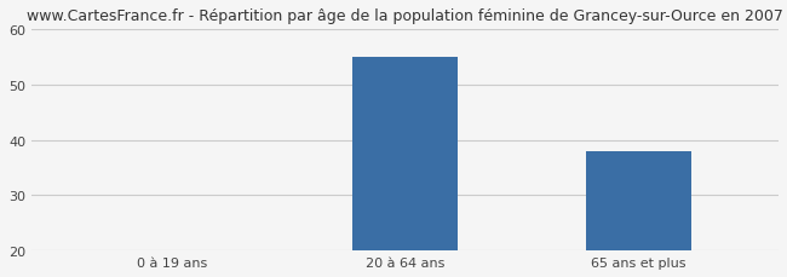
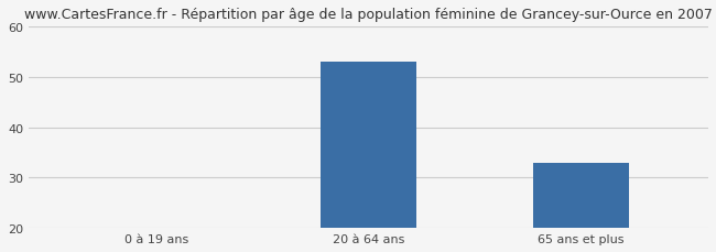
20 à 64 ans: 55 -> 53
65 ans et plus: 38 -> 33
